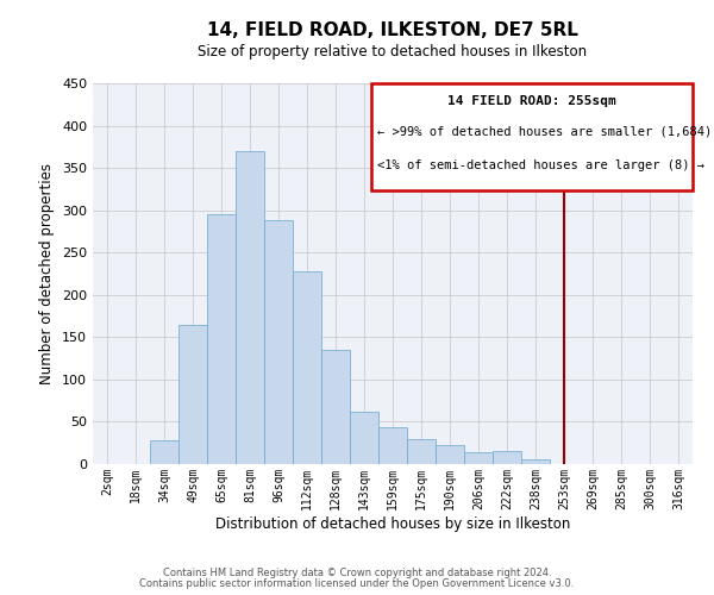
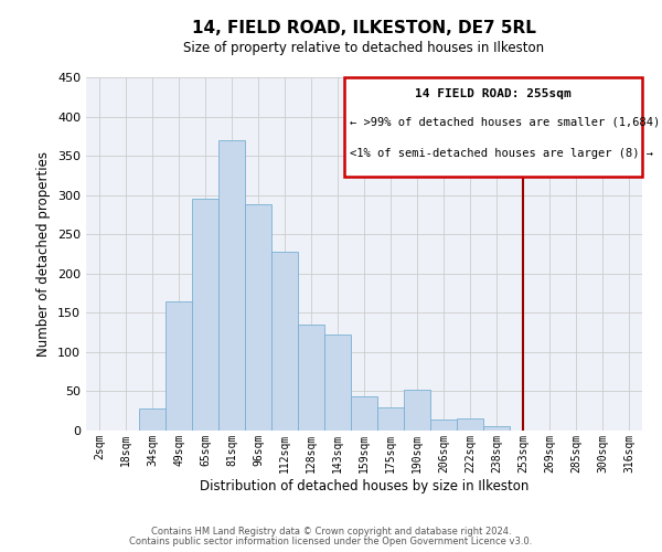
143sqm: 62 -> 122
190sqm: 23 -> 52
